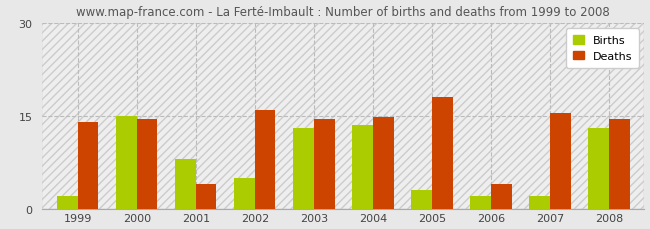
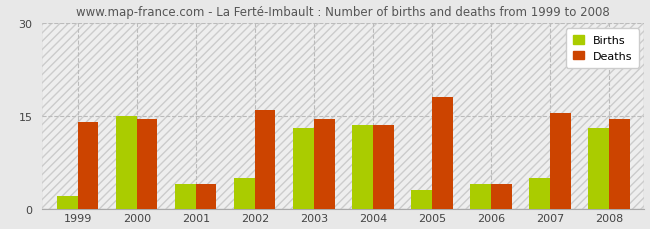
Births/2001: 8.0 -> 4.0
Deaths/2004: 14.8 -> 13.5
Births/2006: 2.0 -> 4.0
Births/2007: 2.0 -> 5.0
